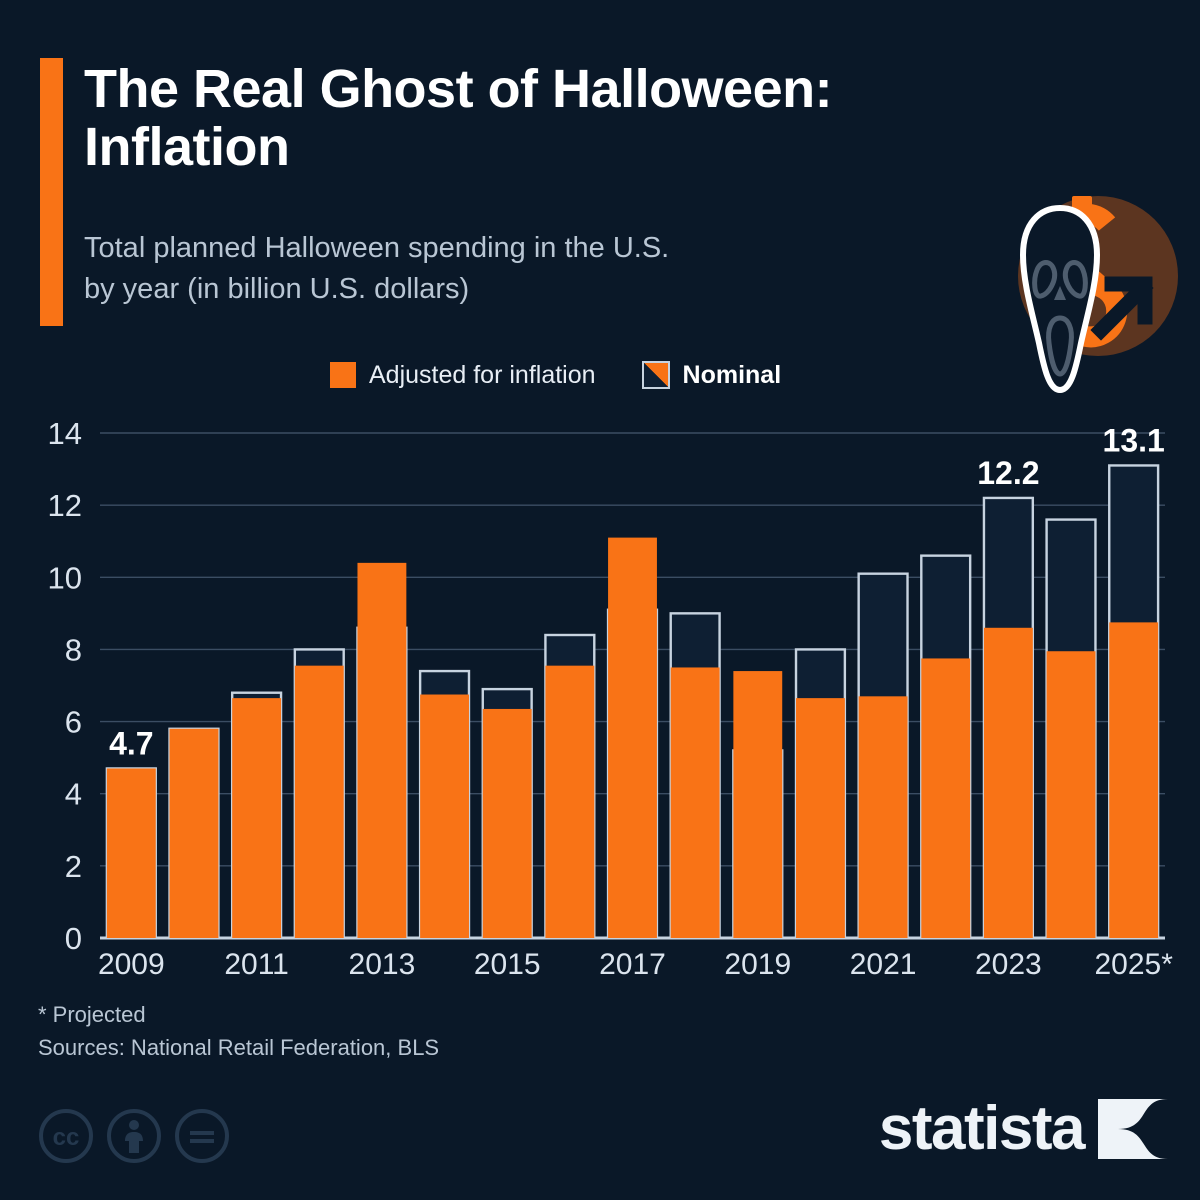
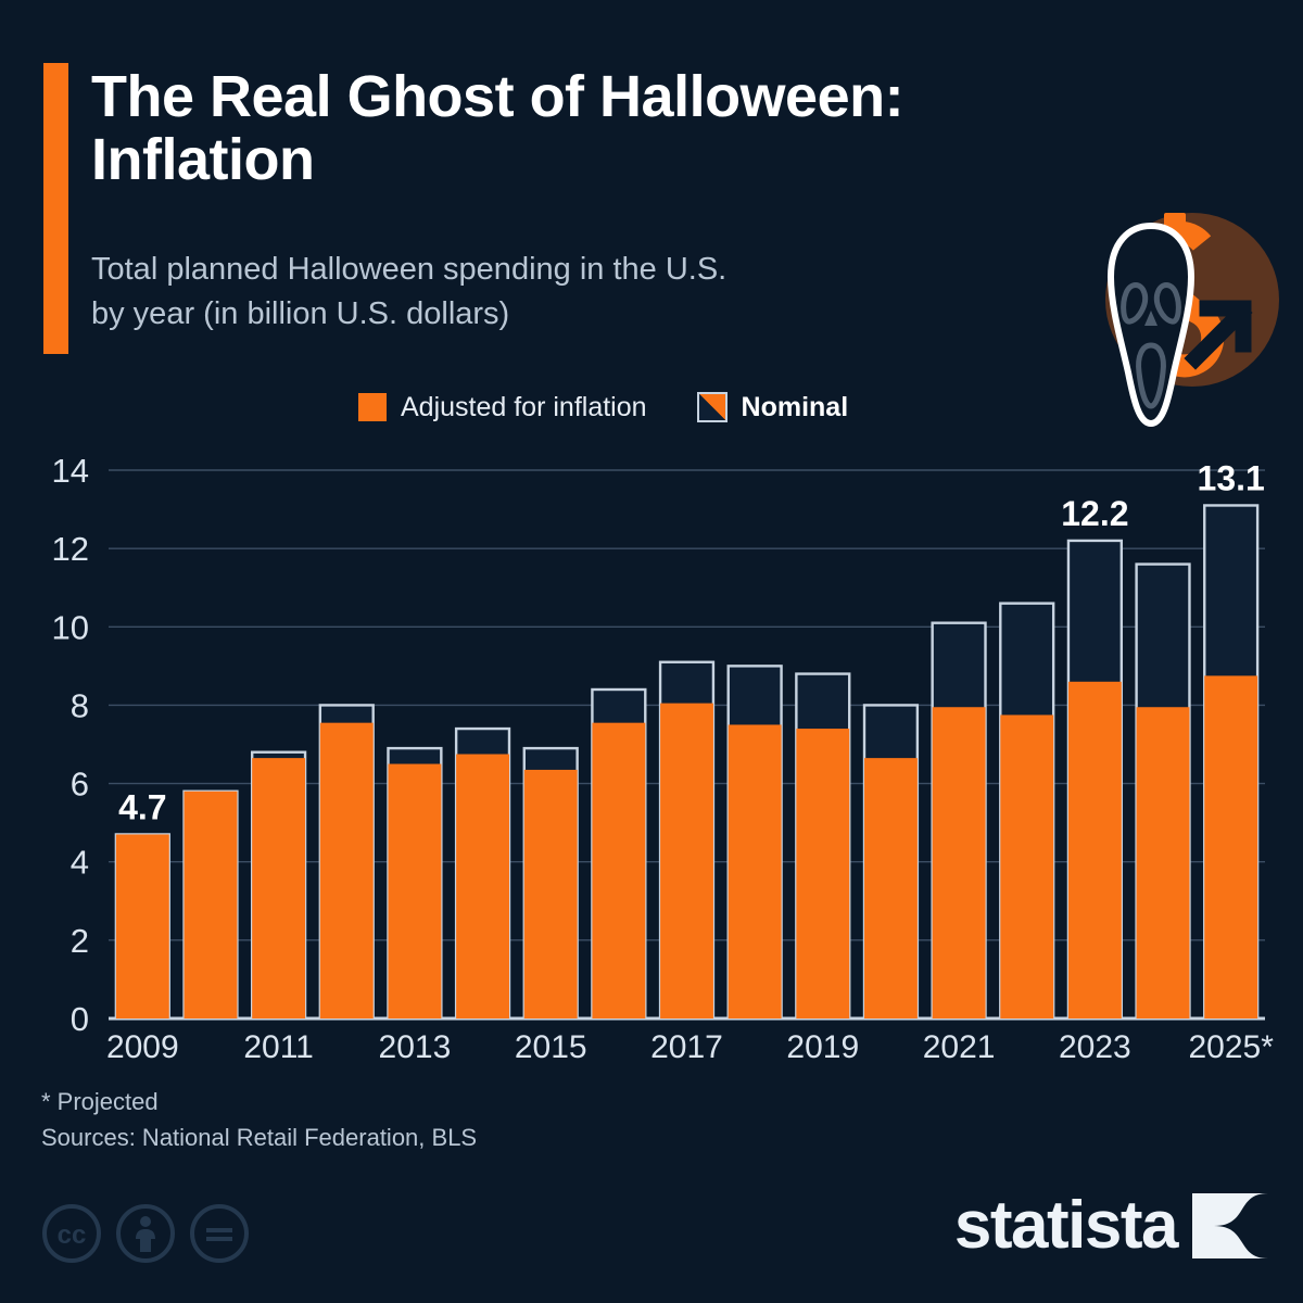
Adjusted for inflation/2013: 10.4 -> 6.5
Nominal/2013: 8.6 -> 6.9
Adjusted for inflation/2017: 11.1 -> 8.1
Nominal/2019: 5.2 -> 8.8
Adjusted for inflation/2021: 6.7 -> 8.0
